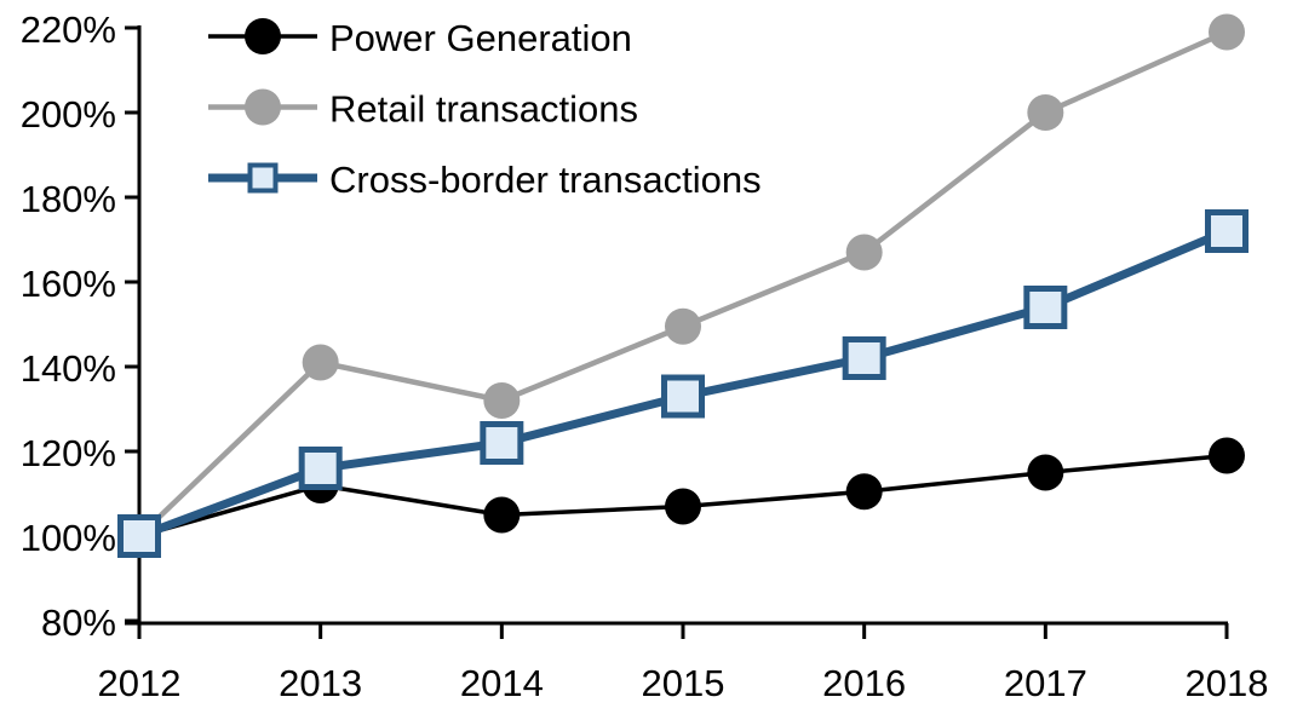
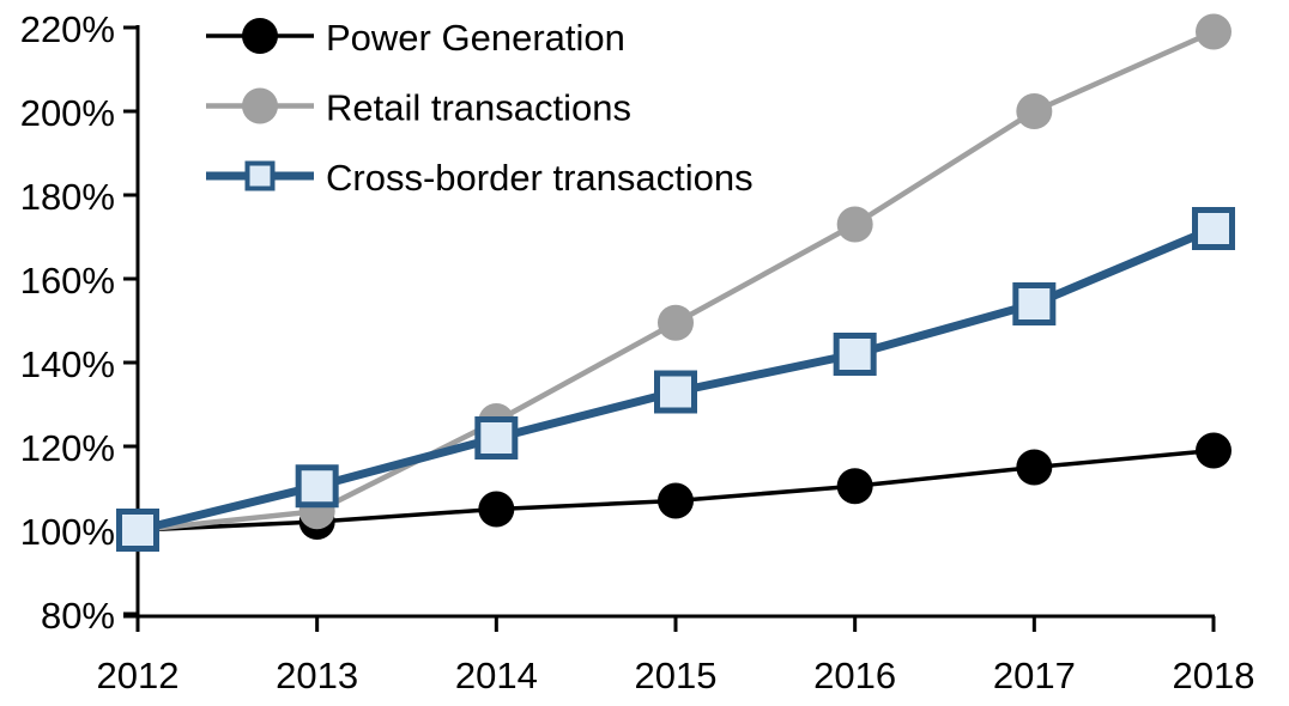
Power Generation/2013: 112% -> 102%
Retail transactions/2013: 141% -> 104%
Cross-border transactions/2013: 116% -> 110%
Retail transactions/2014: 132% -> 126%
Retail transactions/2016: 167% -> 173%
